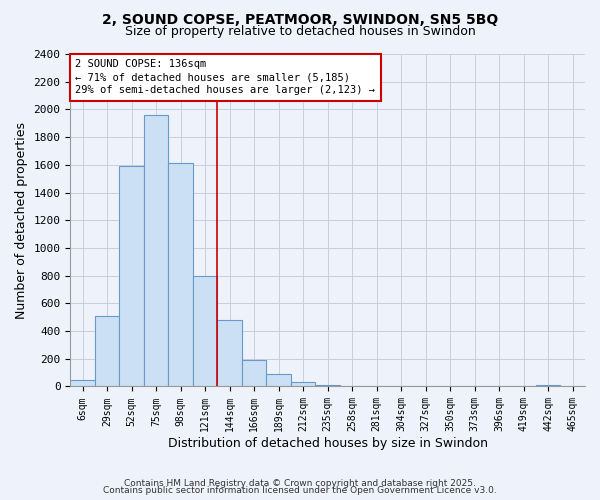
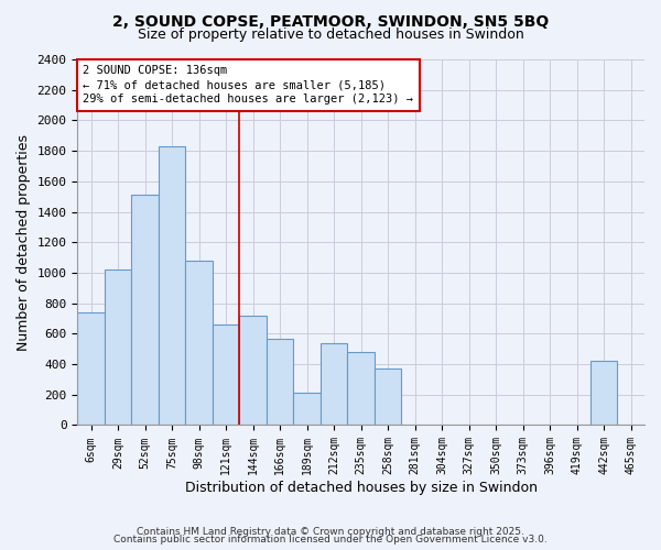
6sqm: 50 -> 740
29sqm: 510 -> 1020
52sqm: 1590 -> 1510
75sqm: 1960 -> 1830
98sqm: 1610 -> 1080
121sqm: 800 -> 660
144sqm: 480 -> 720
166sqm: 190 -> 570
189sqm: 90 -> 210
212sqm: 40 -> 540
235sqm: 10 -> 480
258sqm: 0 -> 370
442sqm: 10 -> 420
